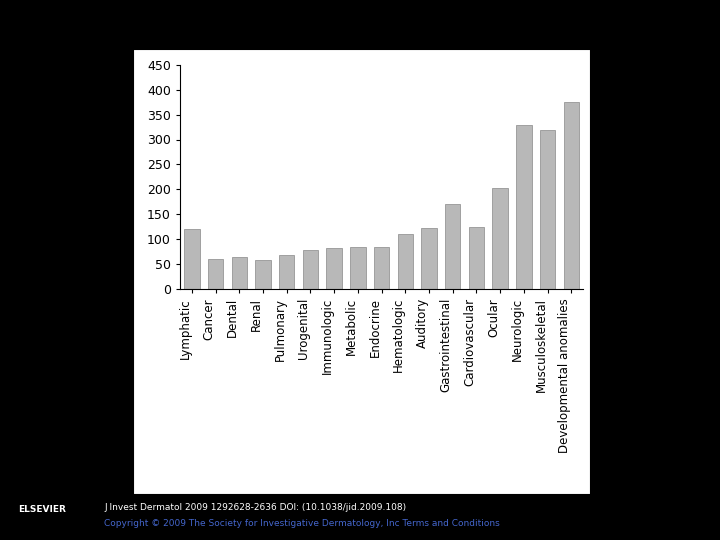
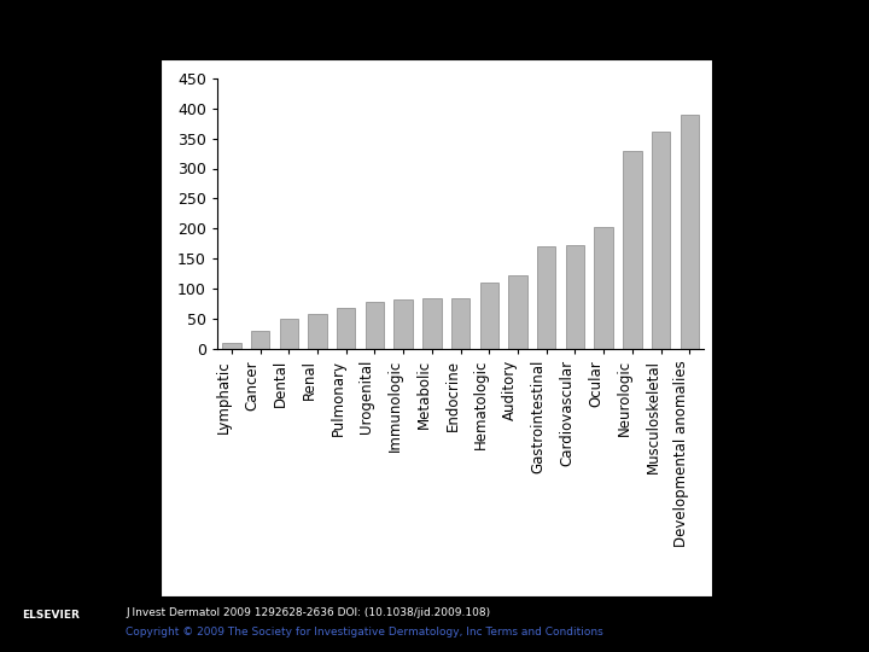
Lymphatic: 120 -> 10
Cancer: 60 -> 30
Dental: 65 -> 50
Cardiovascular: 125 -> 172
Musculoskeletal: 320 -> 362
Developmental anomalies: 375 -> 390
